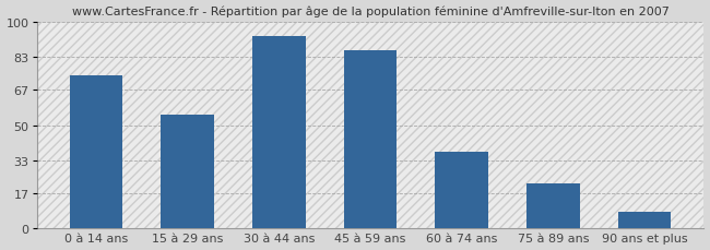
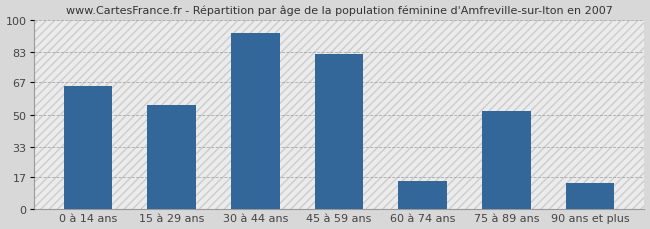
0 à 14 ans: 74 -> 65
45 à 59 ans: 86 -> 82
60 à 74 ans: 37 -> 15
75 à 89 ans: 22 -> 52
90 ans et plus: 8 -> 14
